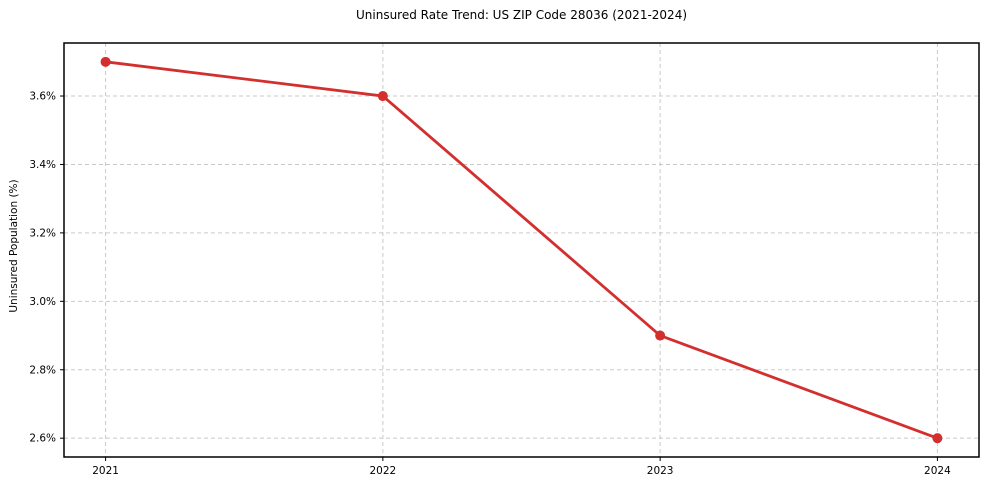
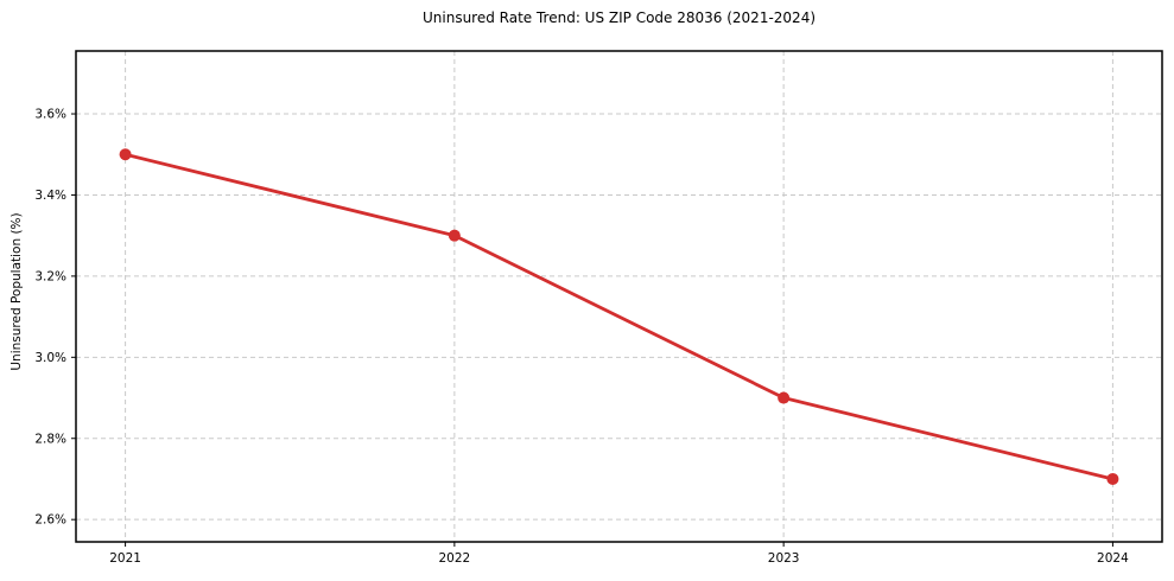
2021: 3.7% -> 3.5%
2022: 3.6% -> 3.3%
2024: 2.6% -> 2.7%
